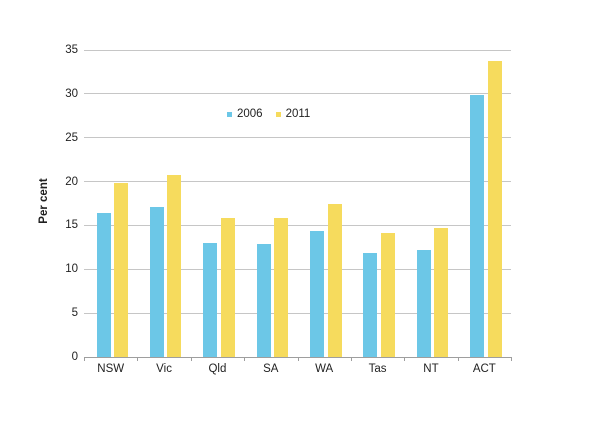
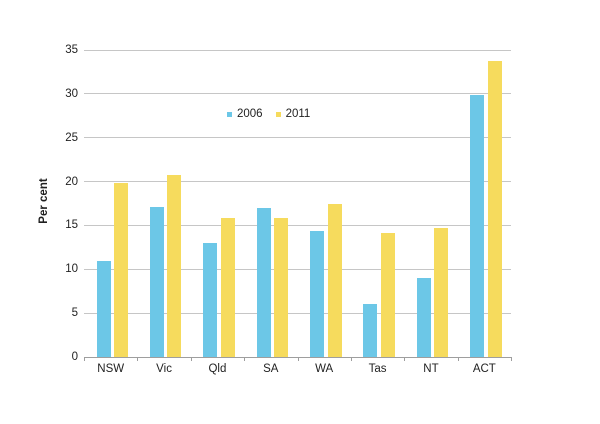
2006/NSW: 16 -> 11
2006/SA: 13 -> 17
2006/Tas: 12 -> 6
2006/NT: 12 -> 9
